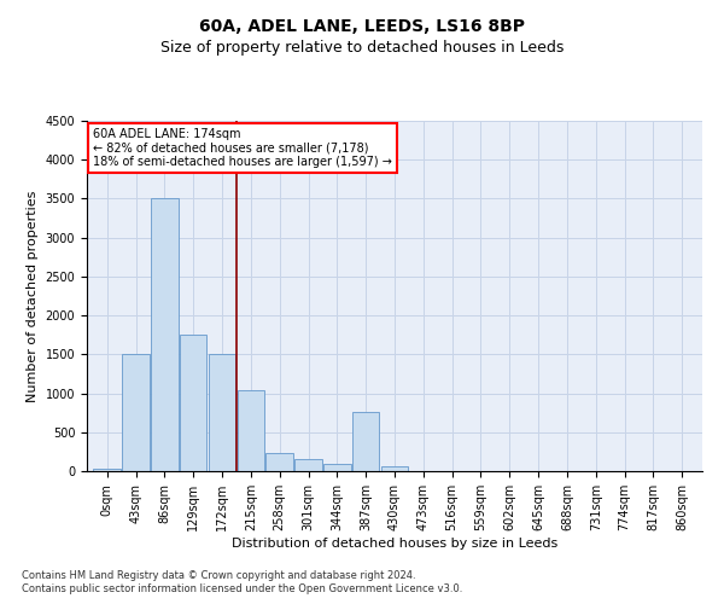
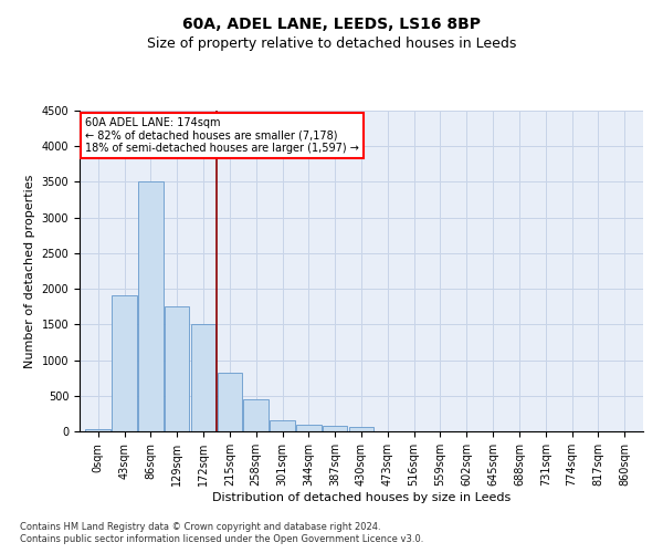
43sqm: 1500 -> 1910
215sqm: 1040 -> 830
258sqm: 240 -> 450
387sqm: 760 -> 80
